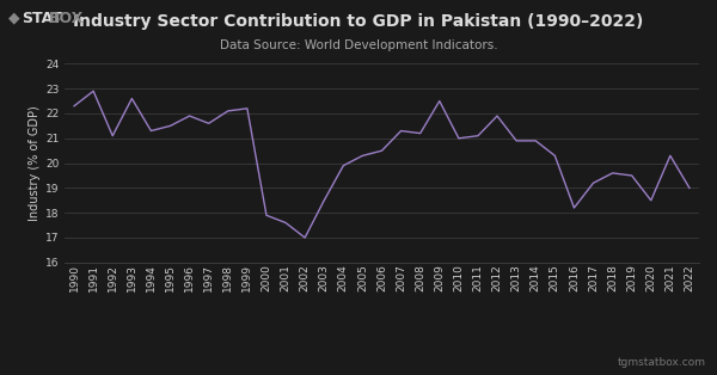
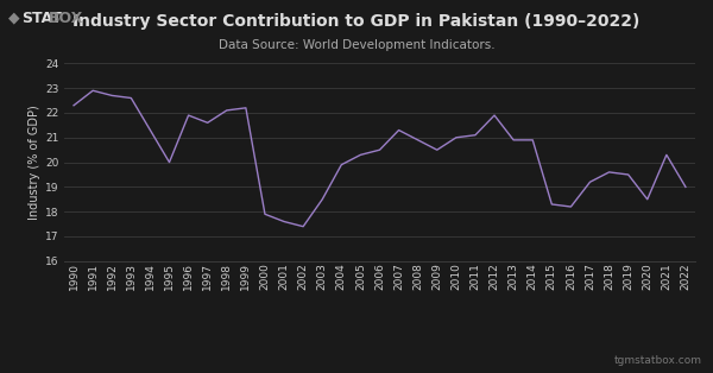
1992: 21.1 -> 22.7
1995: 21.5 -> 20.0
2002: 17.0 -> 17.4
2008: 21.2 -> 20.9
2009: 22.5 -> 20.5
2015: 20.3 -> 18.3
